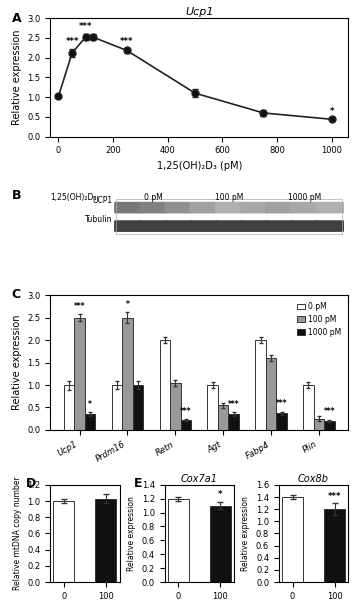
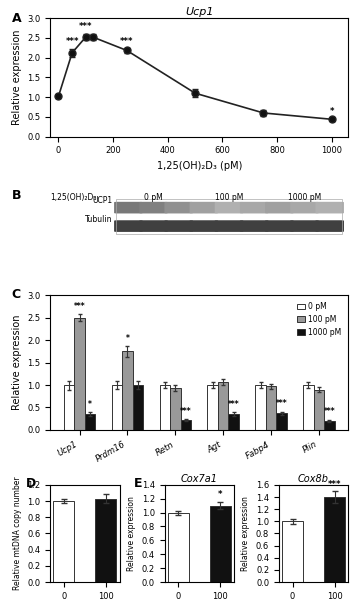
100 pM/Prdm16: 2.50 -> 1.75
0 pM/Retn: 2 -> 1
100 pM/Retn: 1.05 -> 0.93
100 pM/Agt: 0.55 -> 1.07
0 pM/Fabp4: 2 -> 1
100 pM/Fabp4: 1.60 -> 0.97
100 pM/Plin: 0.25 -> 0.90
Cox7a1/0: 1.2 -> 1.0
Cox8b/0: 1.4 -> 1.0
Cox8b/100: 1.2 -> 1.4
